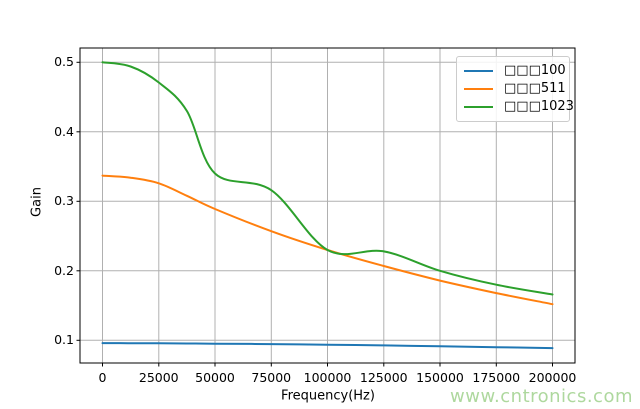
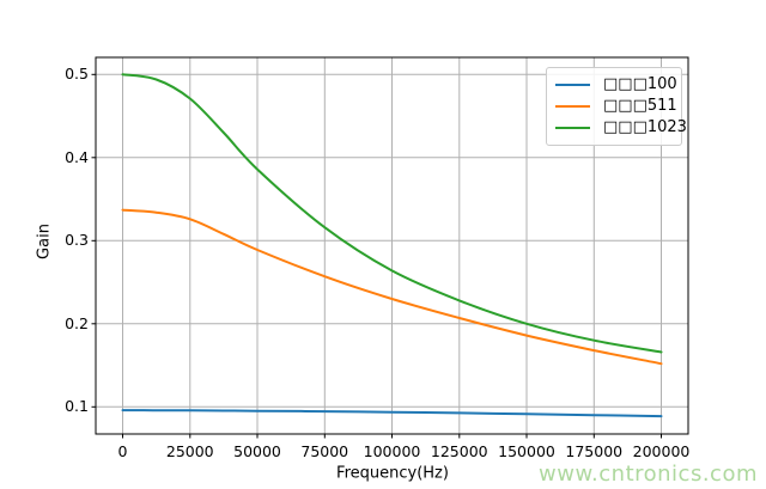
□□□1023/50000: 0.34 -> 0.39
□□□1023/100000: 0.23 -> 0.26
